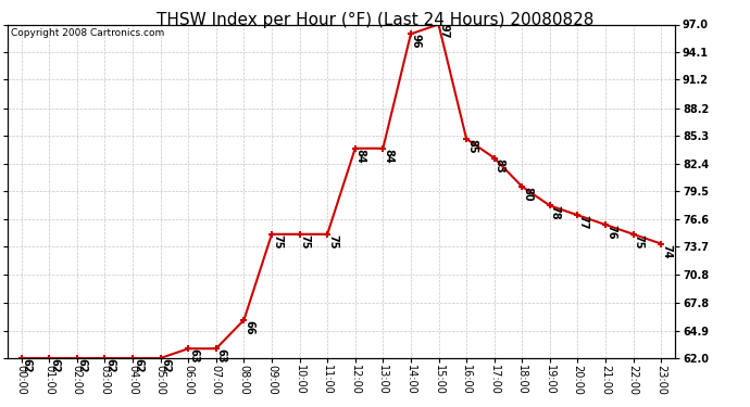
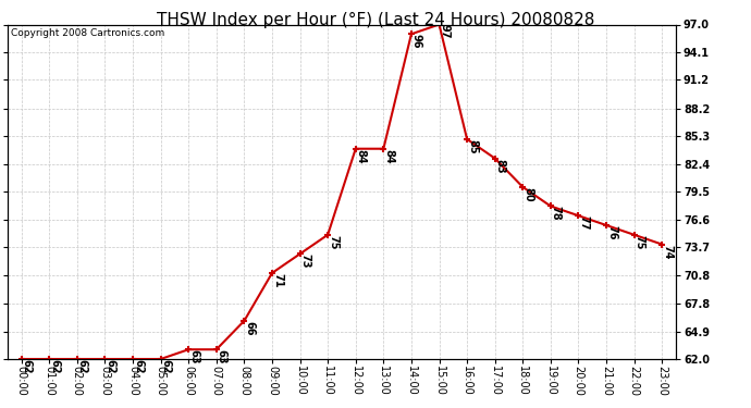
09:00: 75 -> 71
10:00: 75 -> 73
